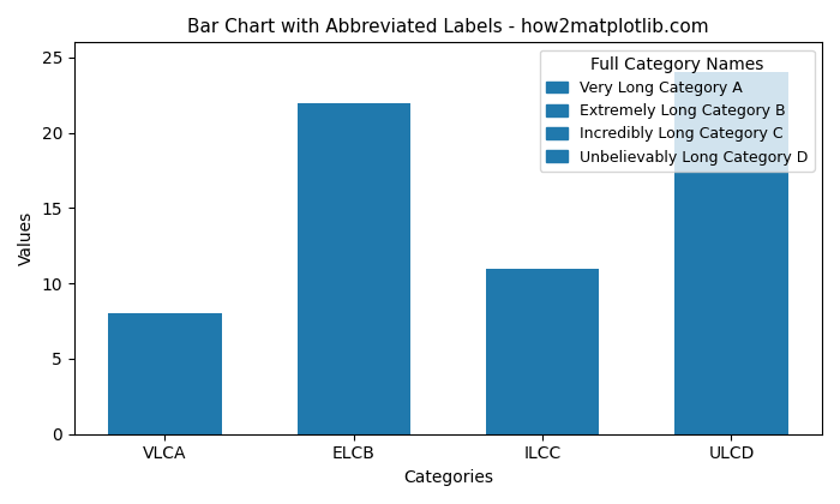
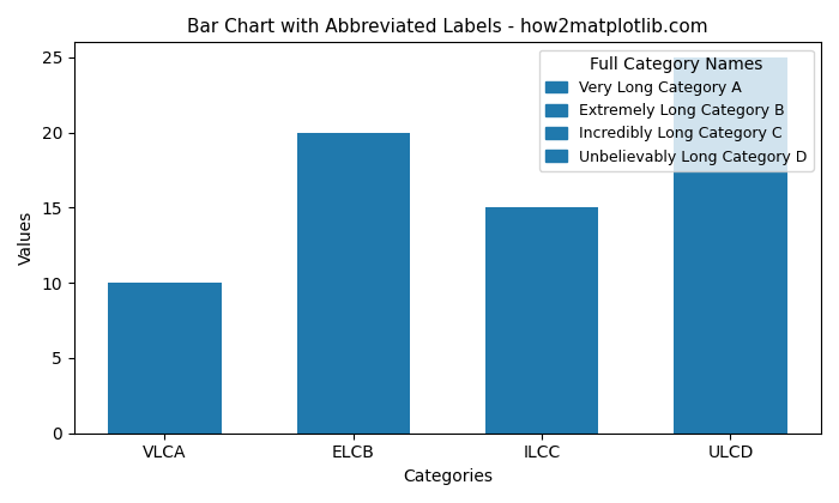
VLCA: 8 -> 10
ELCB: 22 -> 20
ILCC: 11 -> 15
ULCD: 24 -> 25
